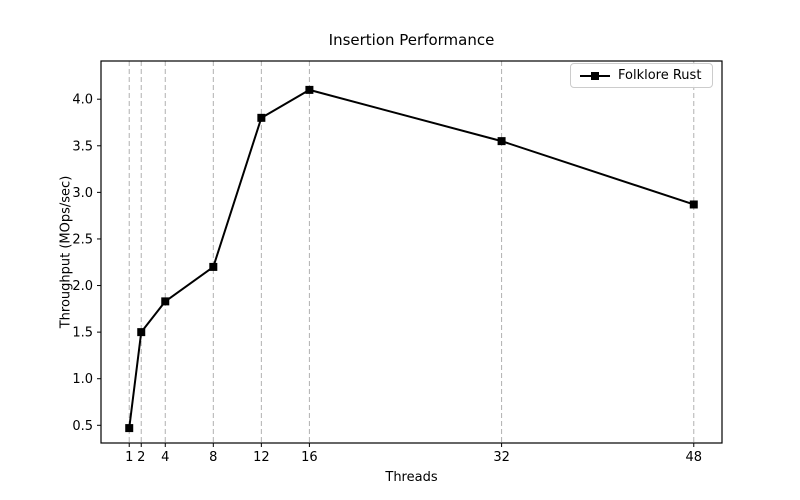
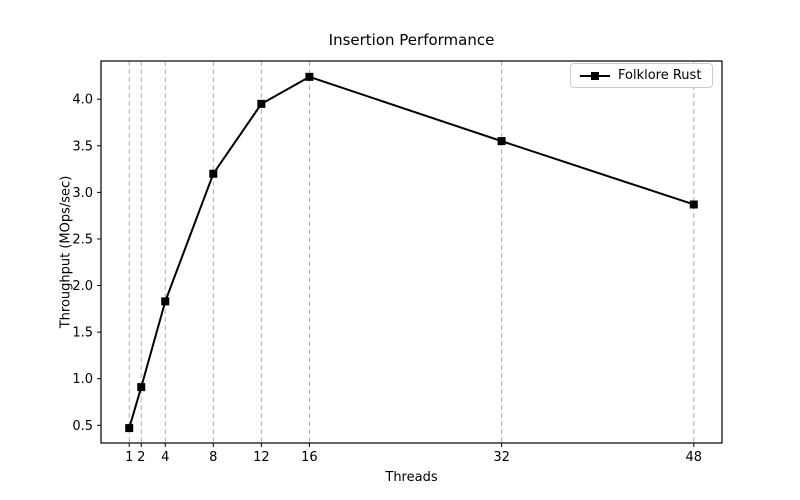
2: 1.5 -> 0.9
8: 2.2 -> 3.2
12: 3.8 -> 4.0
16: 4.1 -> 4.2
